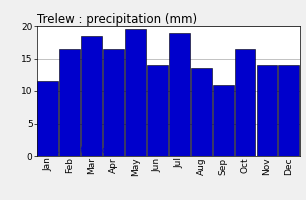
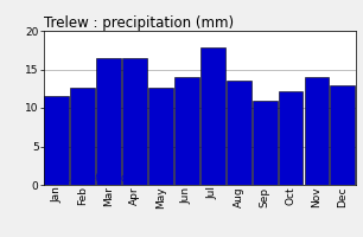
Feb: 16.5 -> 12.6
Mar: 18.5 -> 16.4
May: 19.5 -> 12.6
Jul: 19.0 -> 17.8
Oct: 16.5 -> 12.2
Dec: 14.0 -> 13.0
